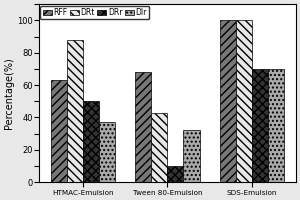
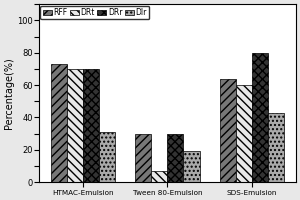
RFF/HTMAC-Emulsion: 63 -> 73
DRt/HTMAC-Emulsion: 88 -> 70
DRr/HTMAC-Emulsion: 50 -> 70
DIr/HTMAC-Emulsion: 37 -> 31
RFF/Tween 80-Emulsion: 68 -> 30
DRt/Tween 80-Emulsion: 43 -> 7
DRr/Tween 80-Emulsion: 10 -> 30
DIr/Tween 80-Emulsion: 32 -> 19
RFF/SDS-Emulsion: 100 -> 64
DRt/SDS-Emulsion: 100 -> 60
DRr/SDS-Emulsion: 70 -> 80
DIr/SDS-Emulsion: 70 -> 43
